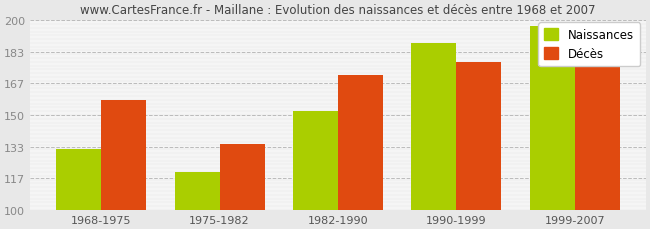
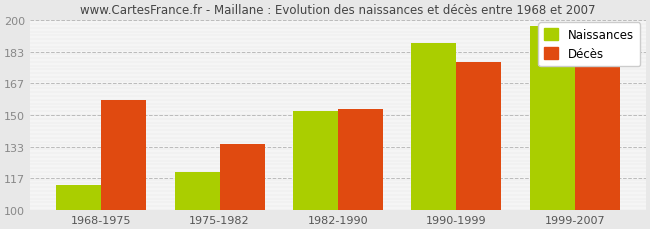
Naissances/1968-1975: 132 -> 113
Décès/1982-1990: 171 -> 153
